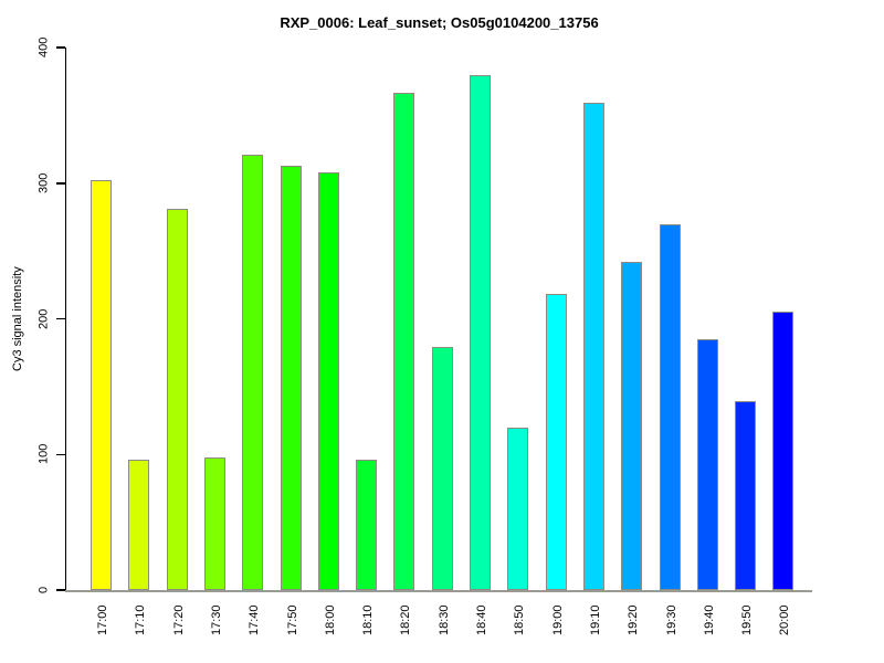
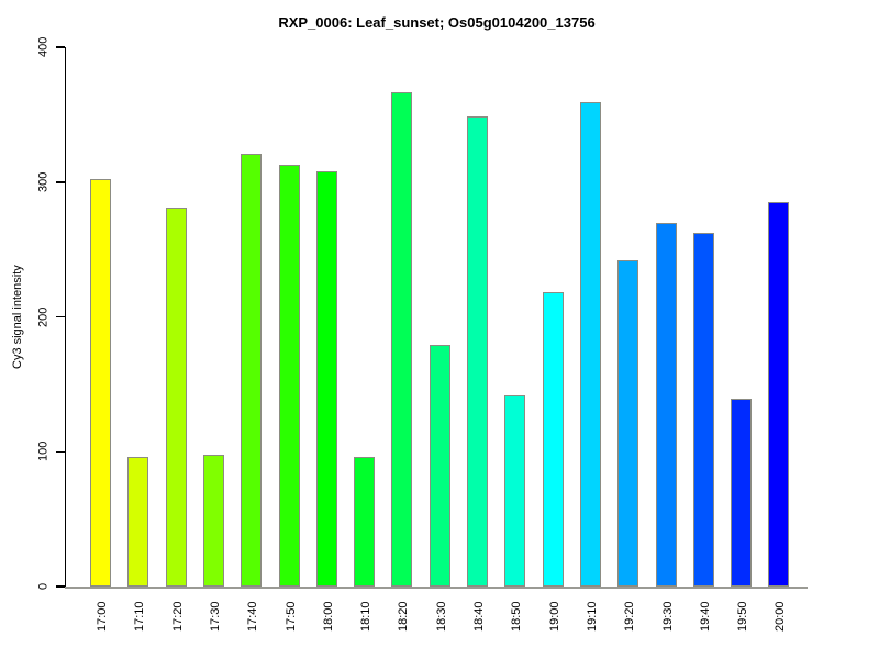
18:40: 380 -> 349
18:50: 120 -> 142
19:40: 185 -> 262
20:00: 205 -> 285
